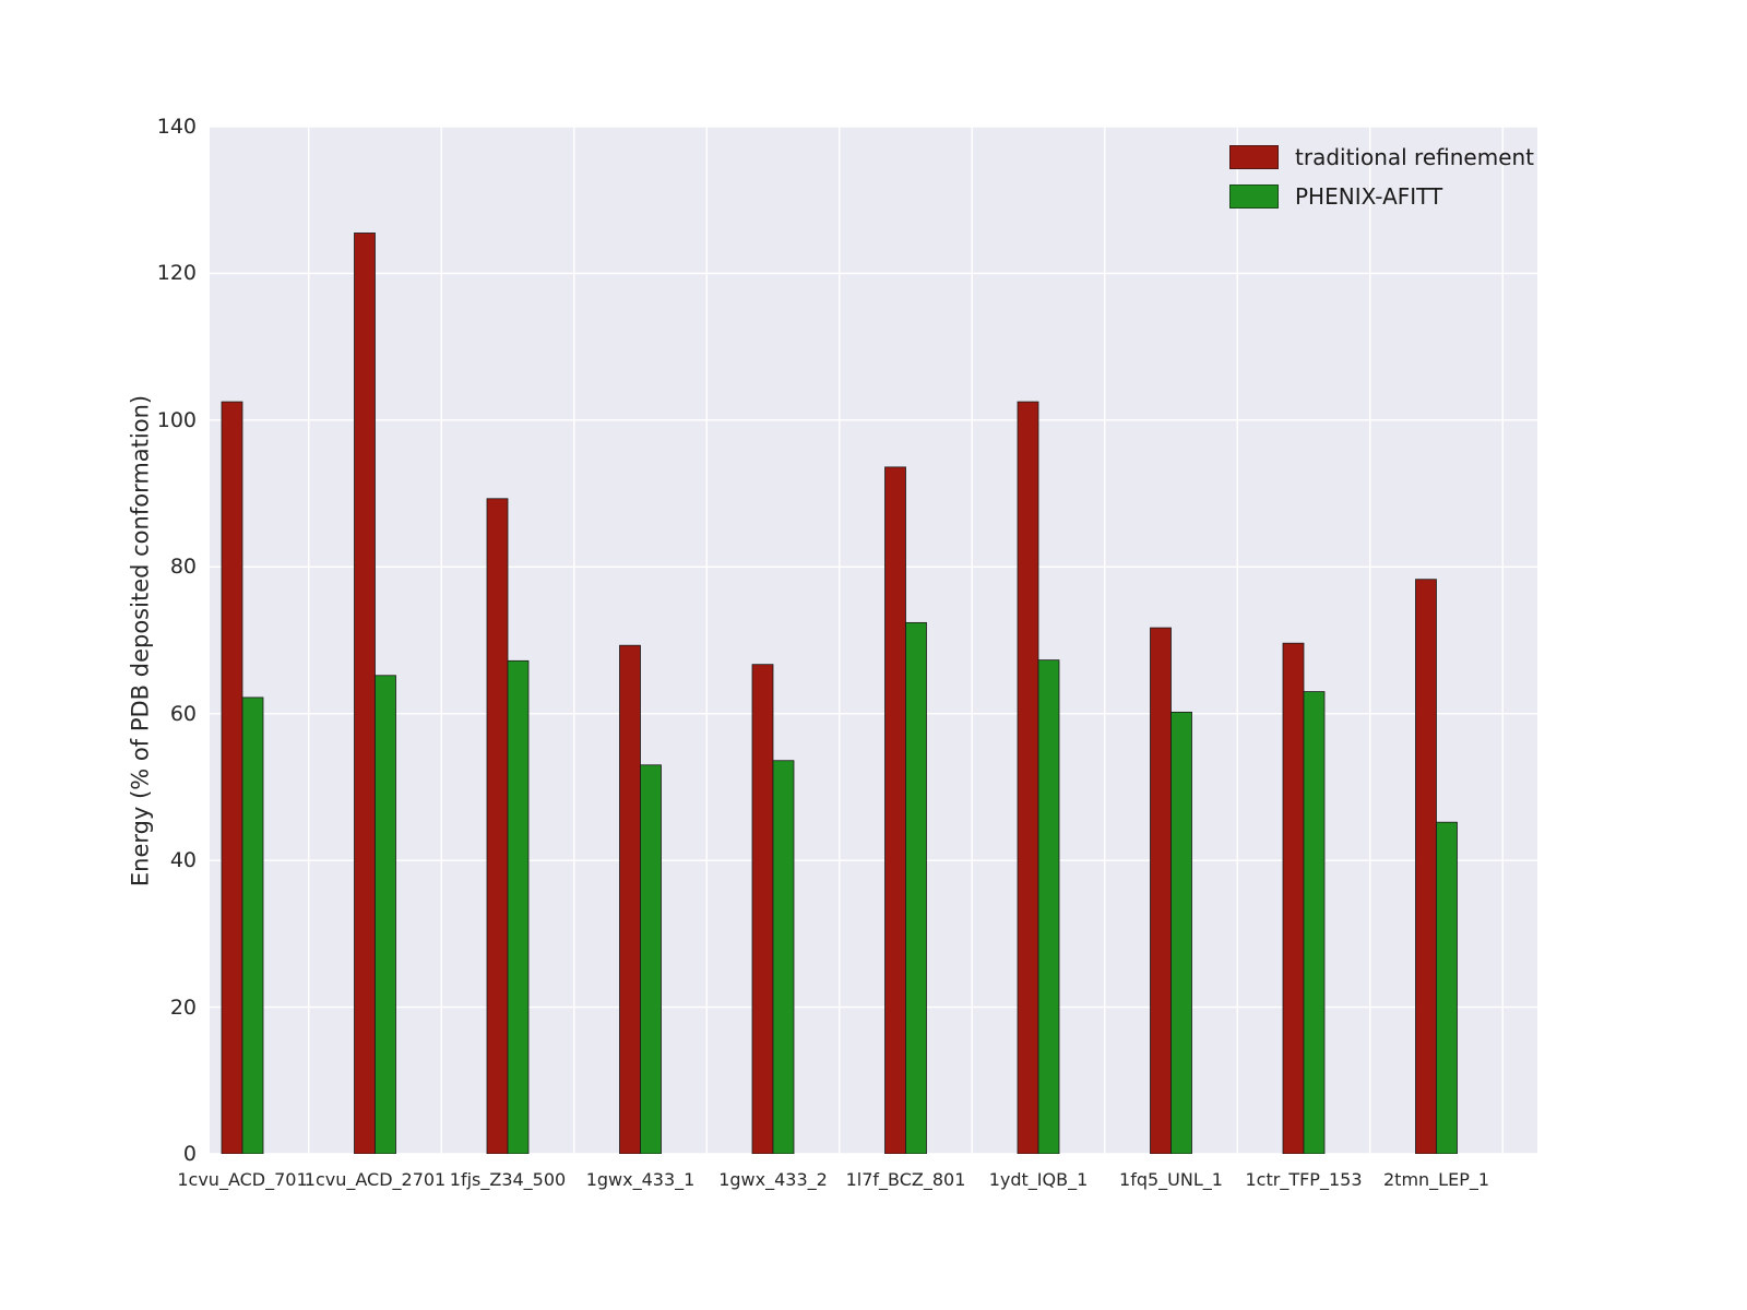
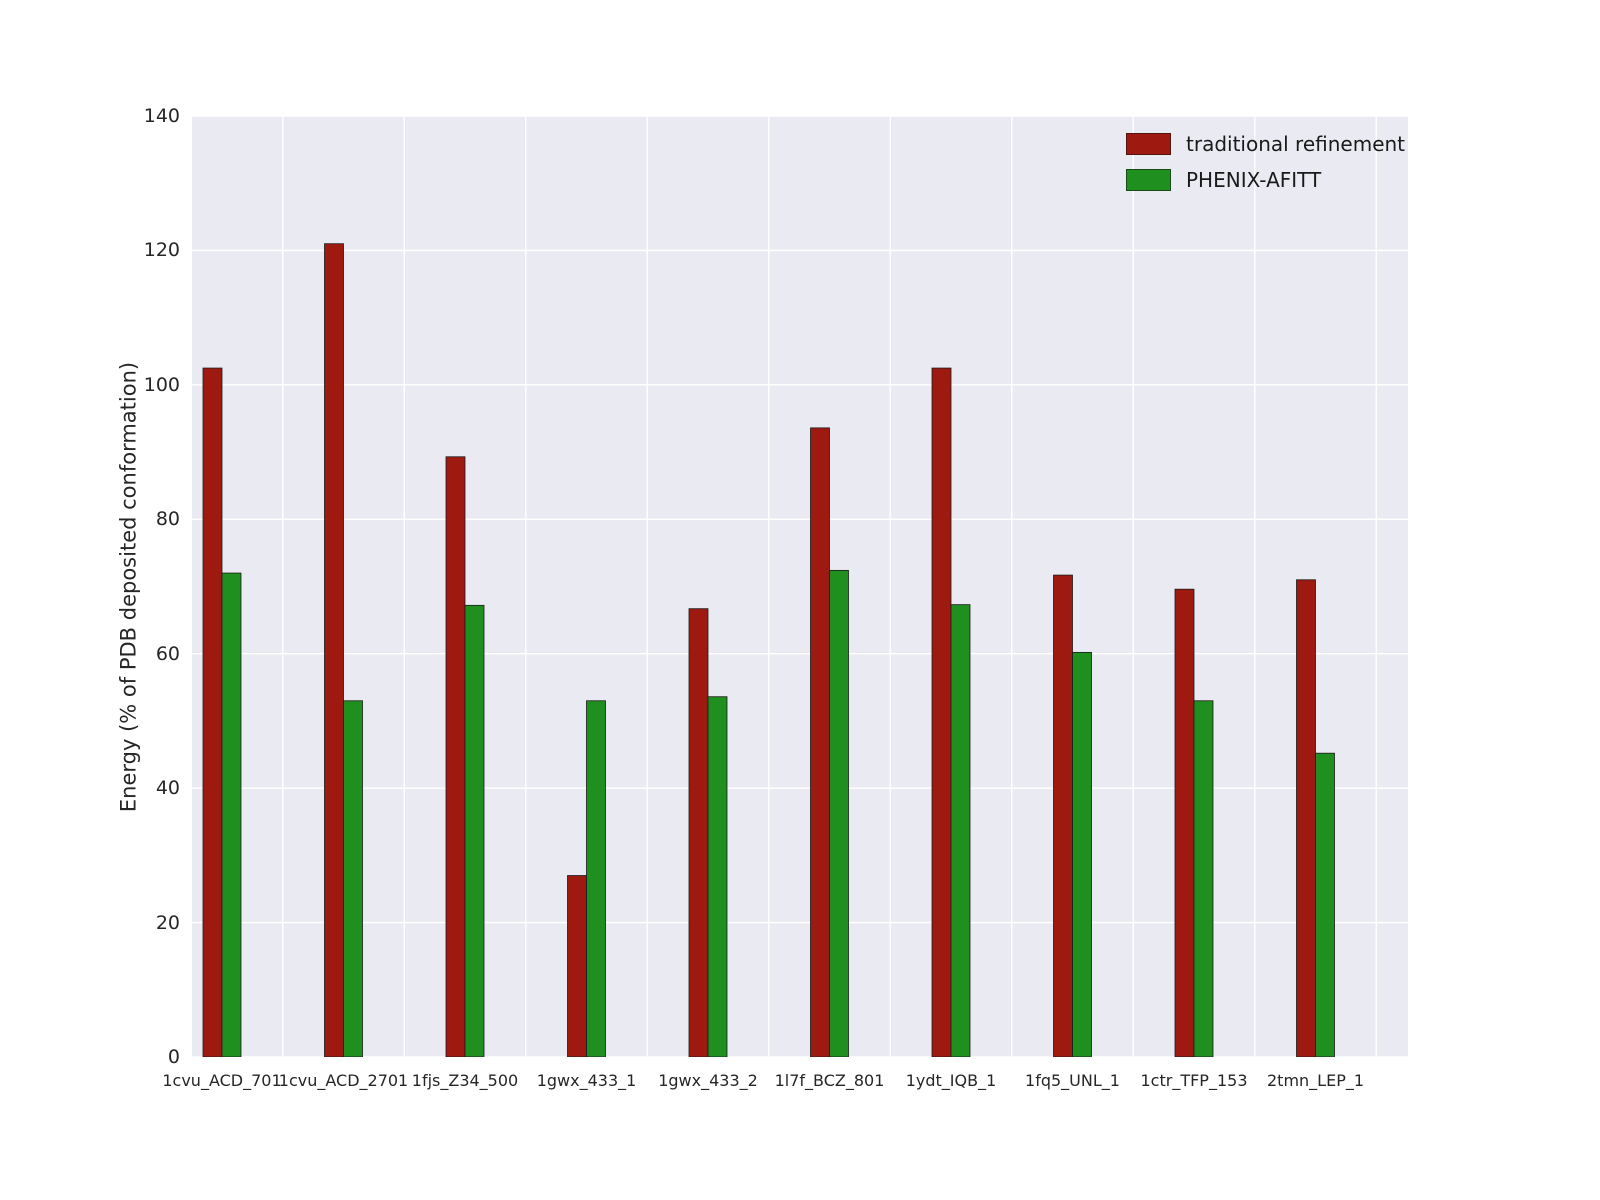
PHENIX-AFITT/1cvu_ACD_701: 62 -> 72
traditional refinement/1cvu_ACD_2701: 126 -> 121
PHENIX-AFITT/1cvu_ACD_2701: 65 -> 53
traditional refinement/1gwx_433_1: 69 -> 27
PHENIX-AFITT/1ctr_TFP_153: 63 -> 53
traditional refinement/2tmn_LEP_1: 78 -> 71
